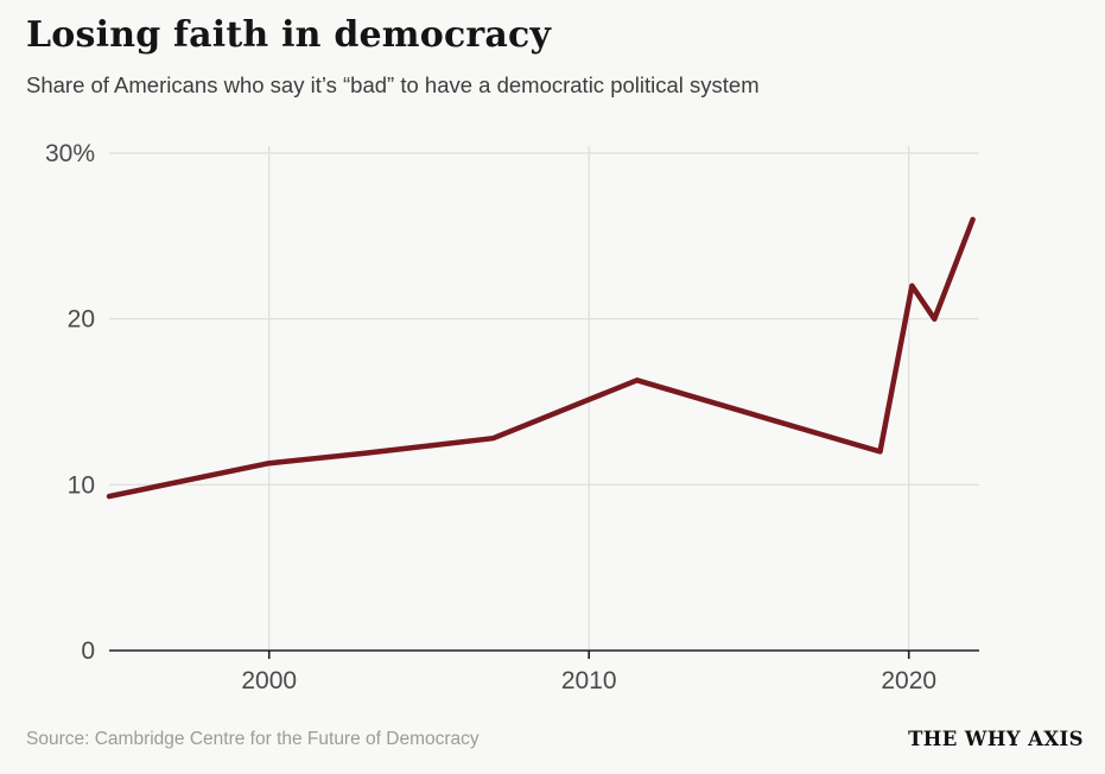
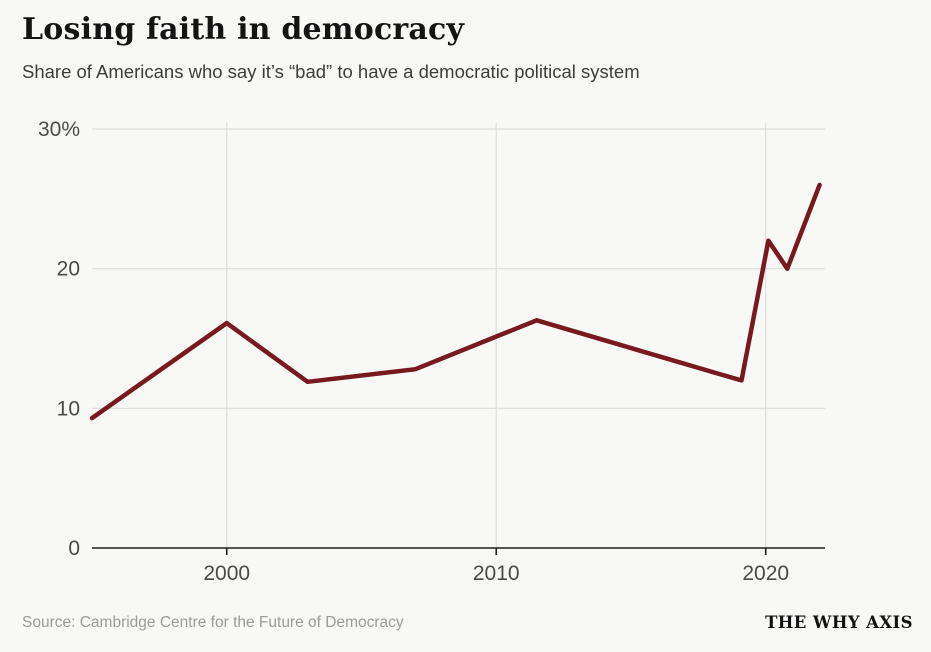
2000: 11.3% -> 16.1%
